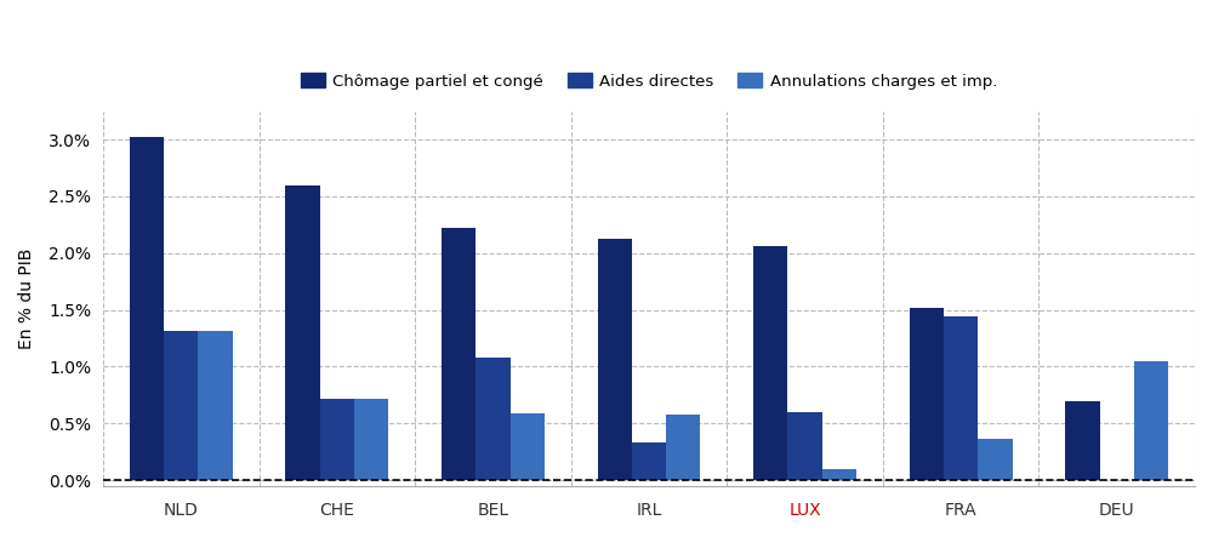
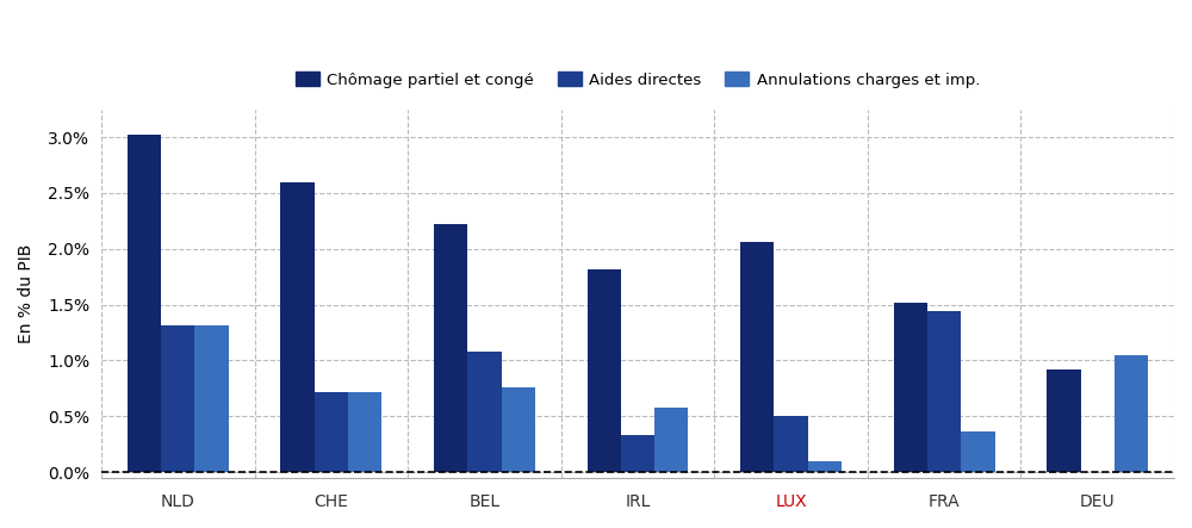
Annulations charges et imp./BEL: 0.59% -> 0.76%
Chômage partiel et congé/IRL: 2.12% -> 1.82%
Aides directes/LUX: 0.60% -> 0.50%
Chômage partiel et congé/DEU: 0.69% -> 0.92%
